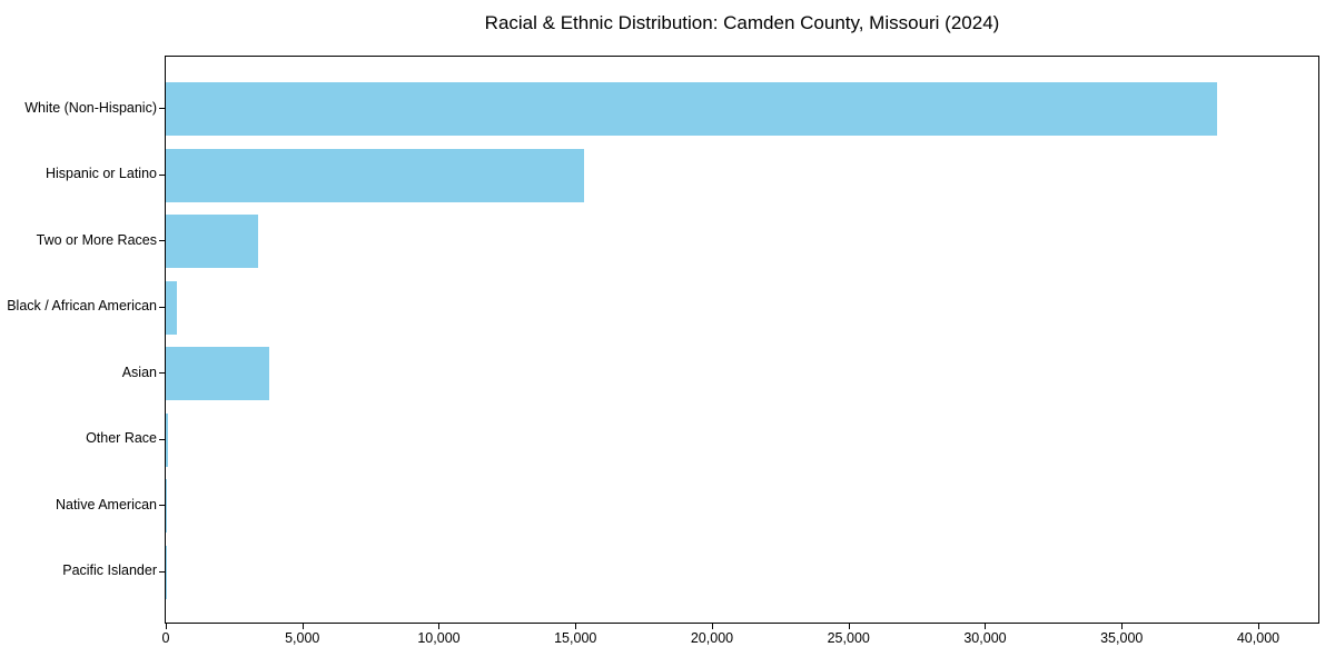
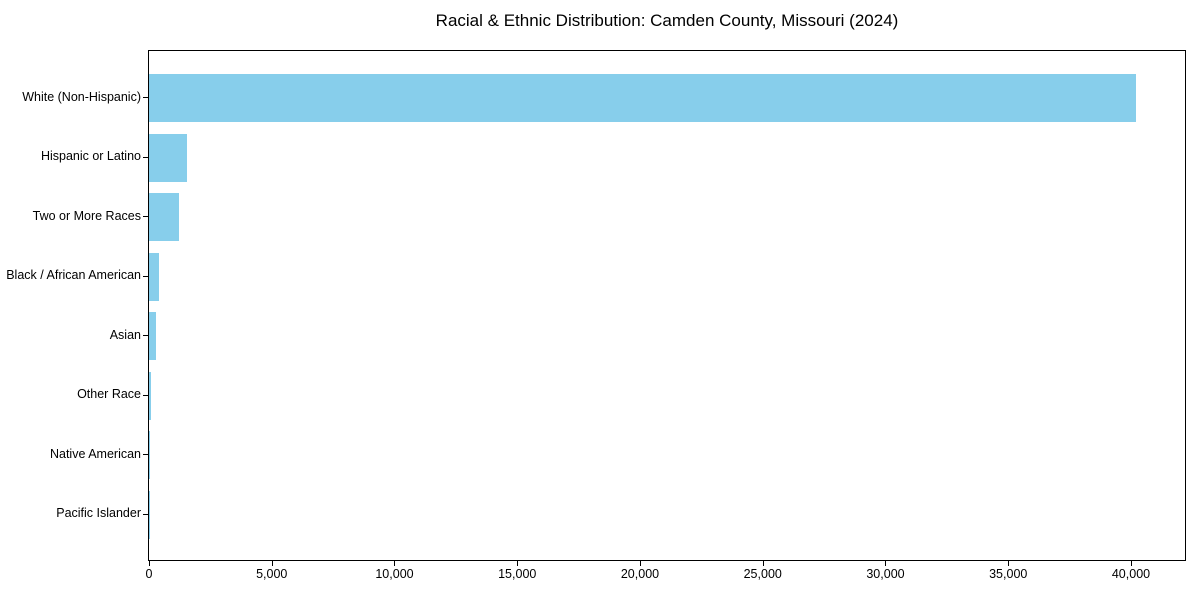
White (Non-Hispanic): 38500 -> 40200
Hispanic or Latino: 15300 -> 1600
Two or More Races: 3400 -> 1200
Asian: 3800 -> 300
